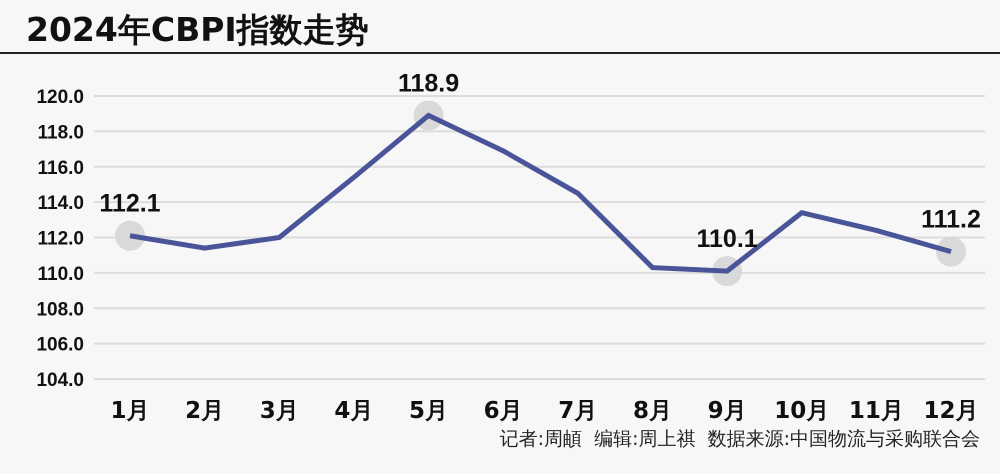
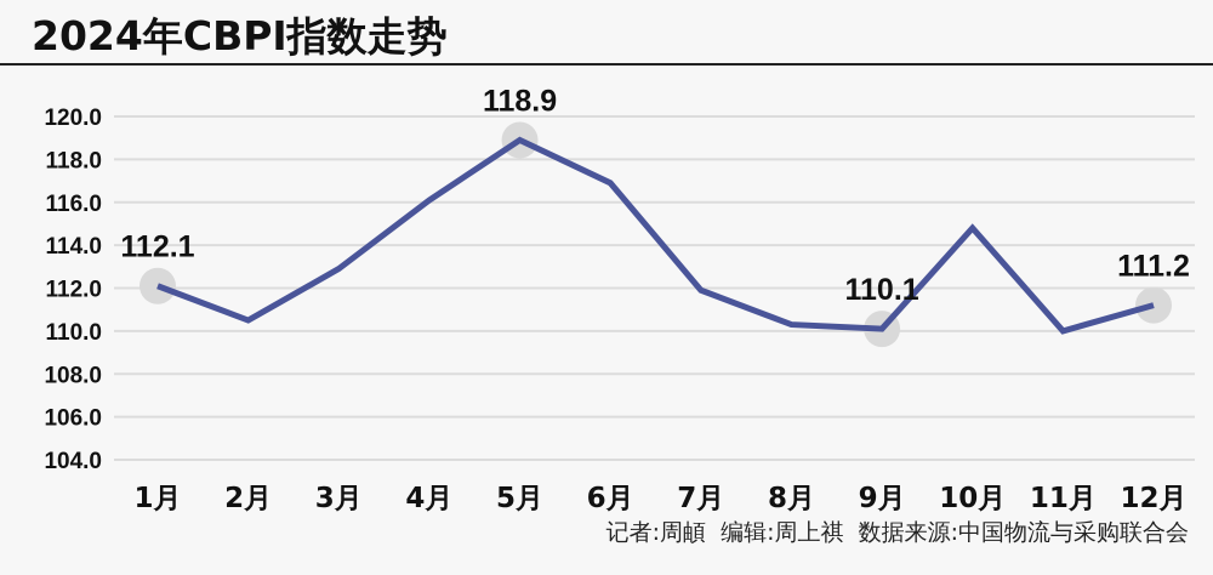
2月: 111.4 -> 110.5
3月: 112.0 -> 112.9
4月: 115.4 -> 116.1
7月: 114.5 -> 111.9
10月: 113.4 -> 114.8
11月: 112.4 -> 110.0
